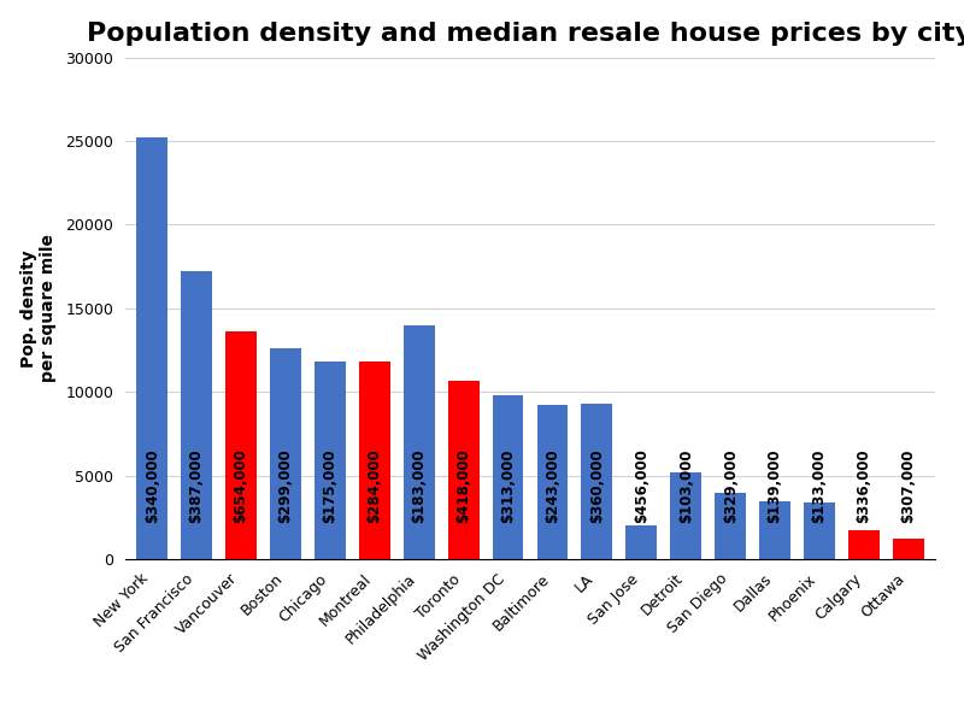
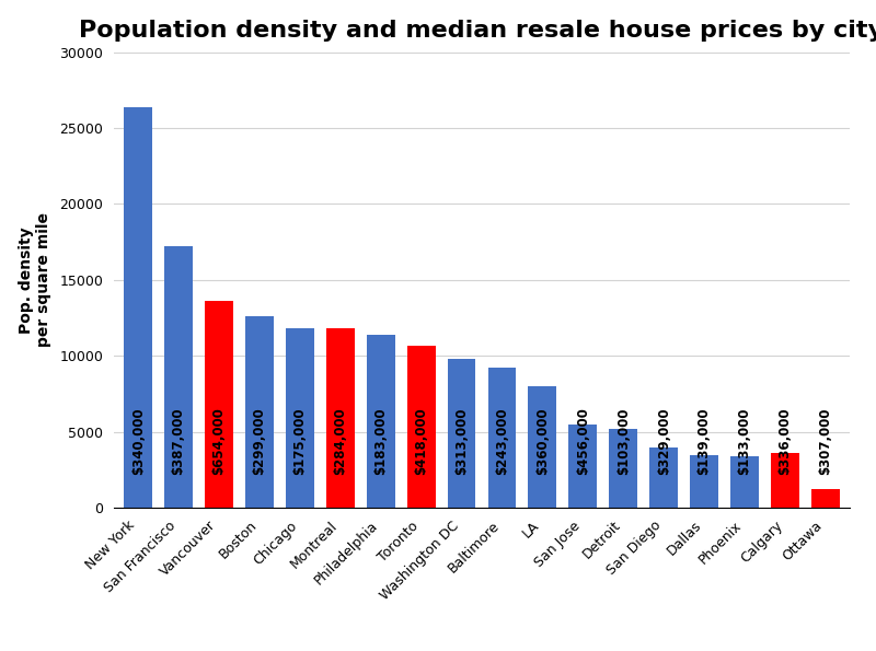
New York: 25200 -> 26400
Philadelphia: 14000 -> 11400
LA: 9300 -> 8000
San Jose: 2000 -> 5500
Calgary: 1700 -> 3600
